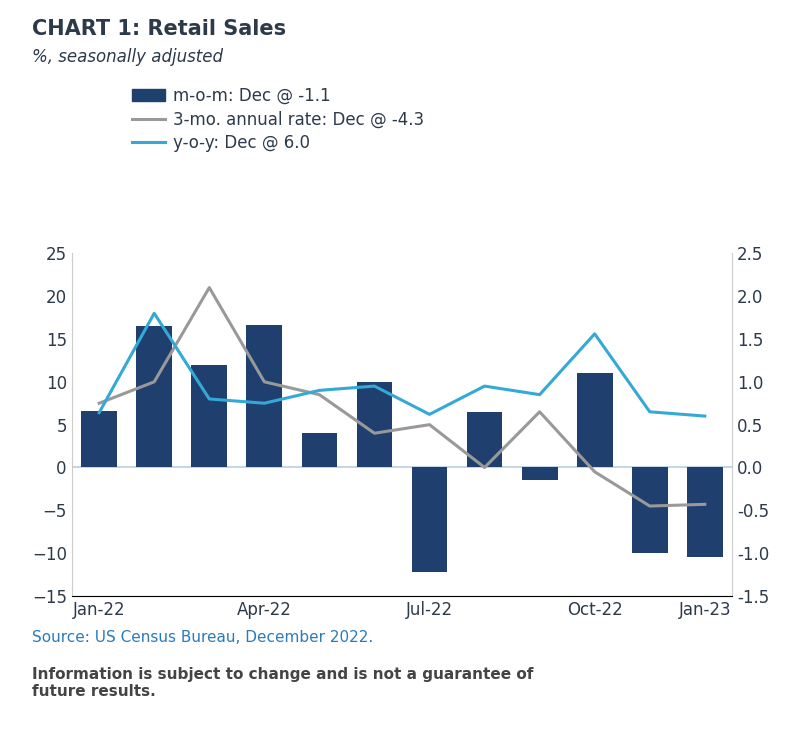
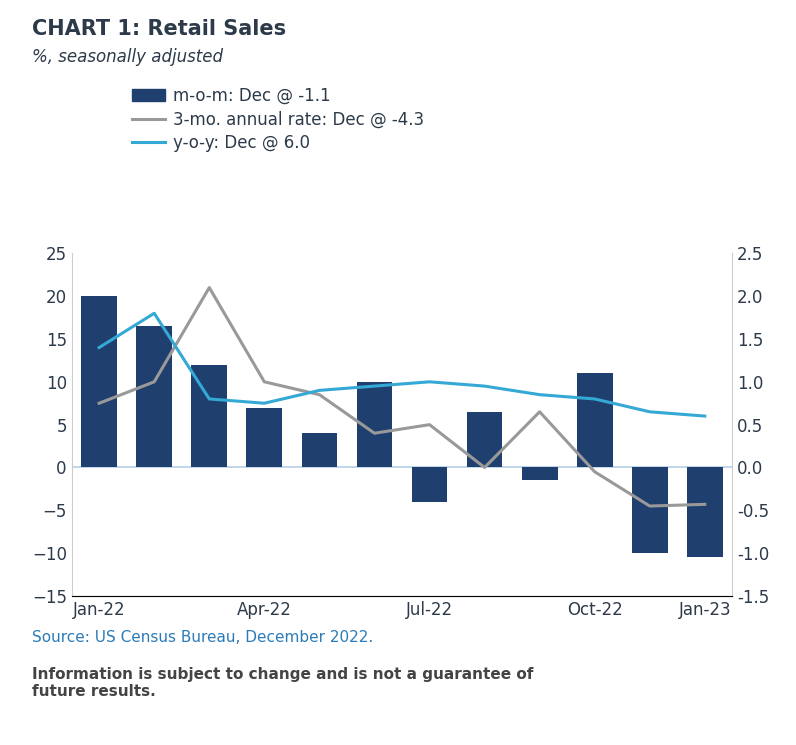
m-o-m: Dec @ -1.1/Jan-22: 6.6 -> 20.0
y-o-y: Dec @ 6.0/Jan-22: 6.4 -> 14.0
m-o-m: Dec @ -1.1/Apr-22: 16.6 -> 7.0
m-o-m: Dec @ -1.1/Jul-22: -12.2 -> -4.0
y-o-y: Dec @ 6.0/Jul-22: 6.2 -> 10.0
y-o-y: Dec @ 6.0/Oct-22: 15.6 -> 8.0
